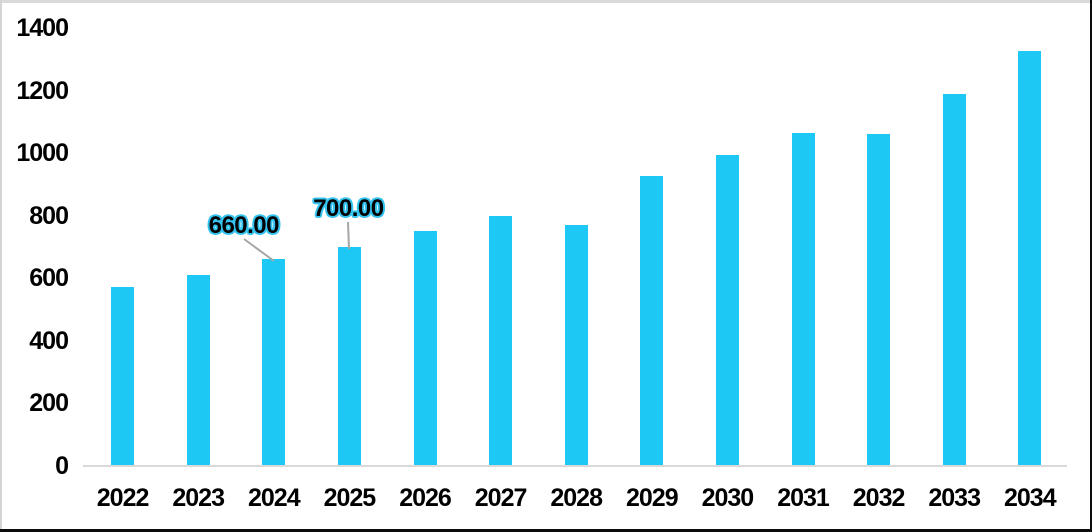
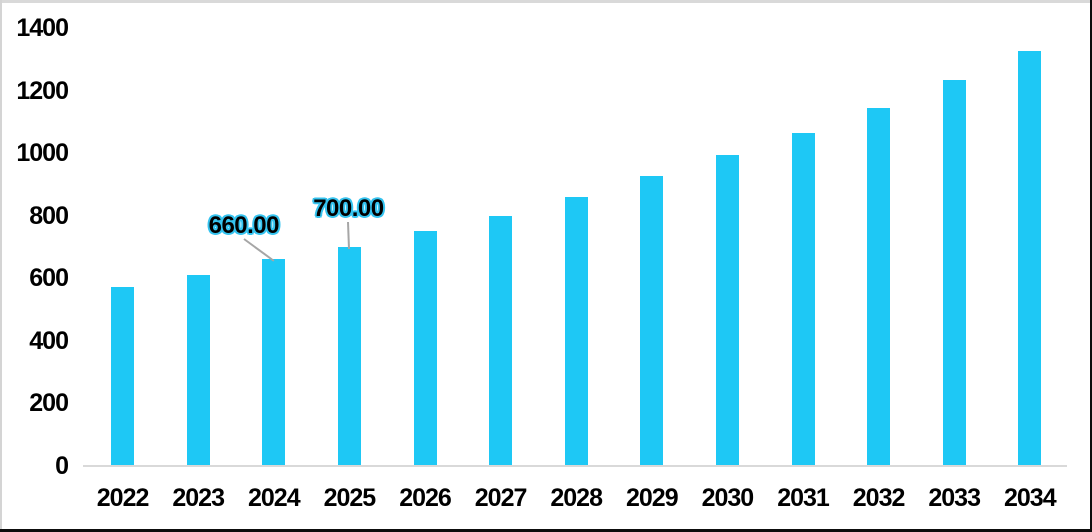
2028: 770 -> 860
2032: 1060 -> 1140
2033: 1190 -> 1240
